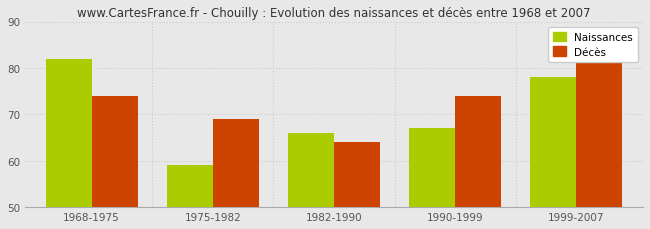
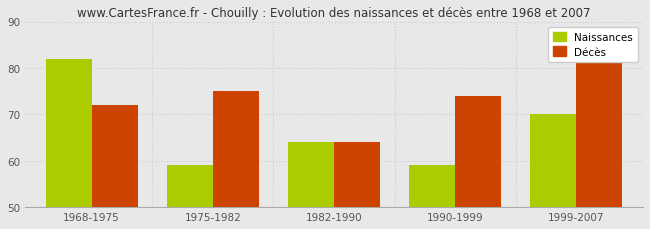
Décès/1968-1975: 74 -> 72
Décès/1975-1982: 69 -> 75
Naissances/1982-1990: 66 -> 64
Naissances/1990-1999: 67 -> 59
Naissances/1999-2007: 78 -> 70
